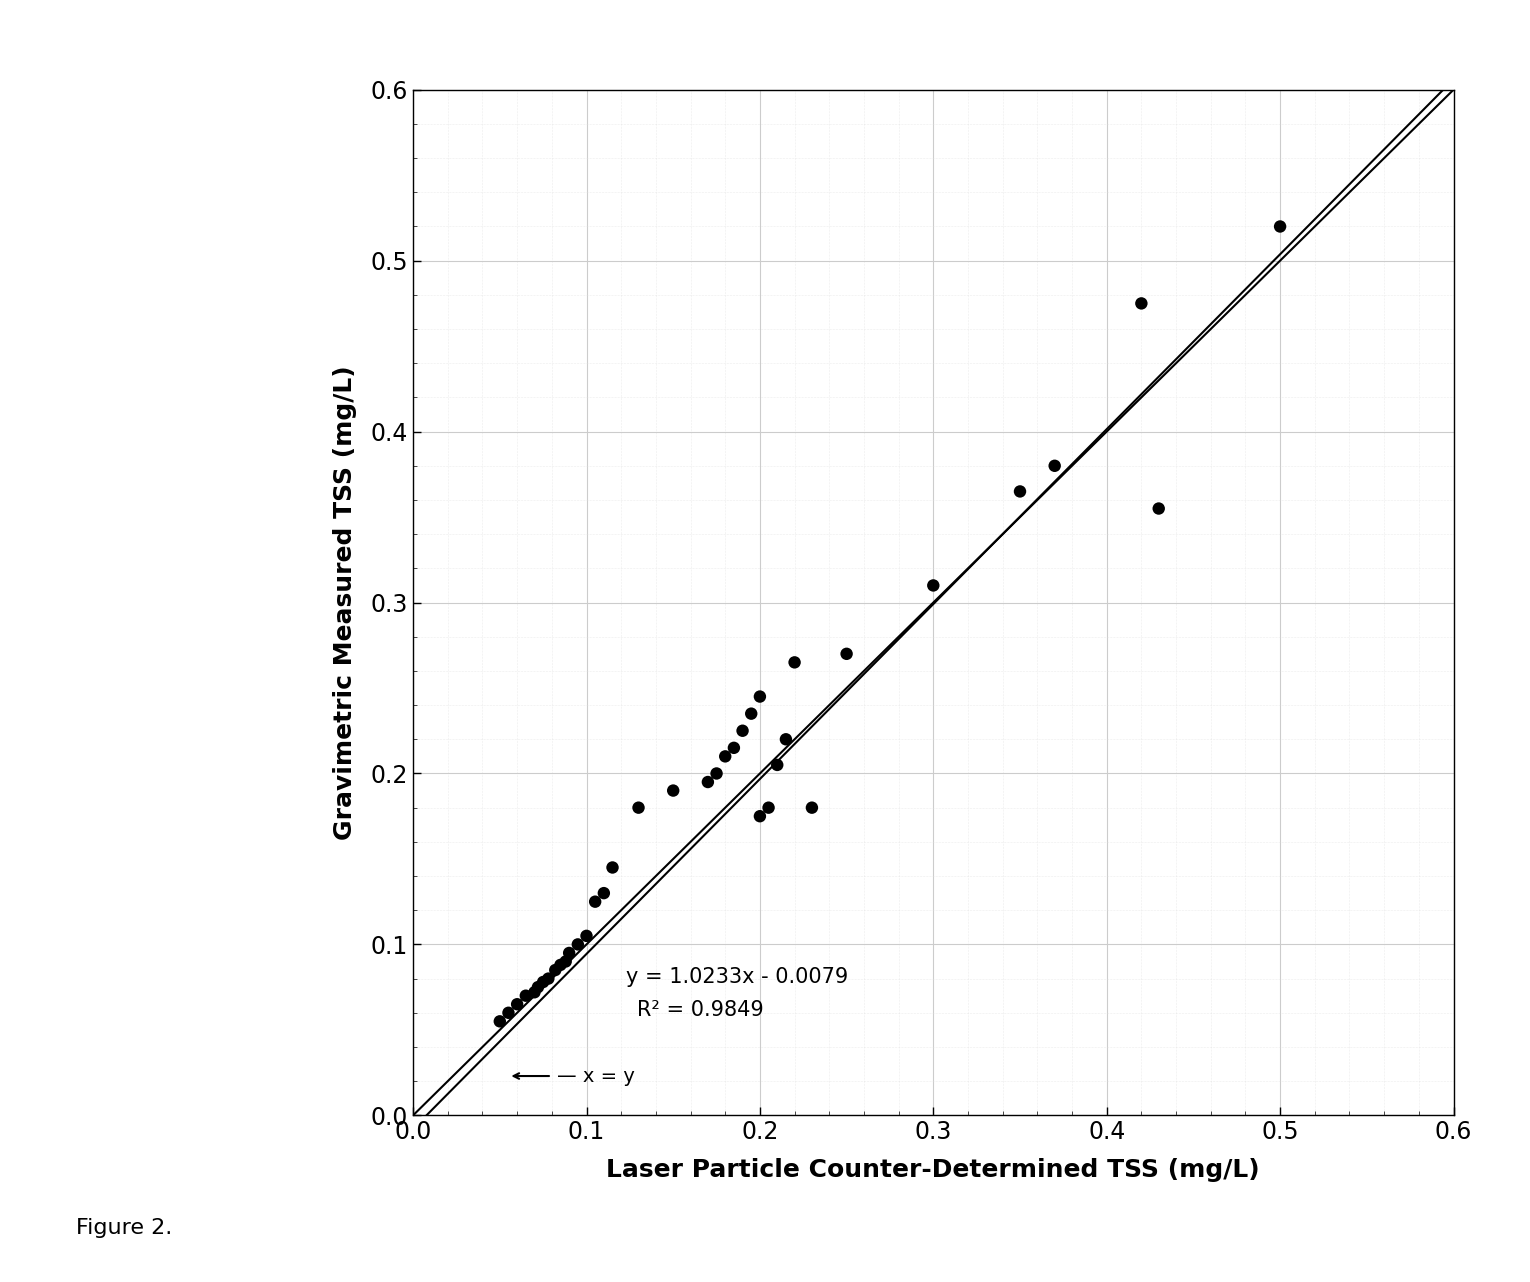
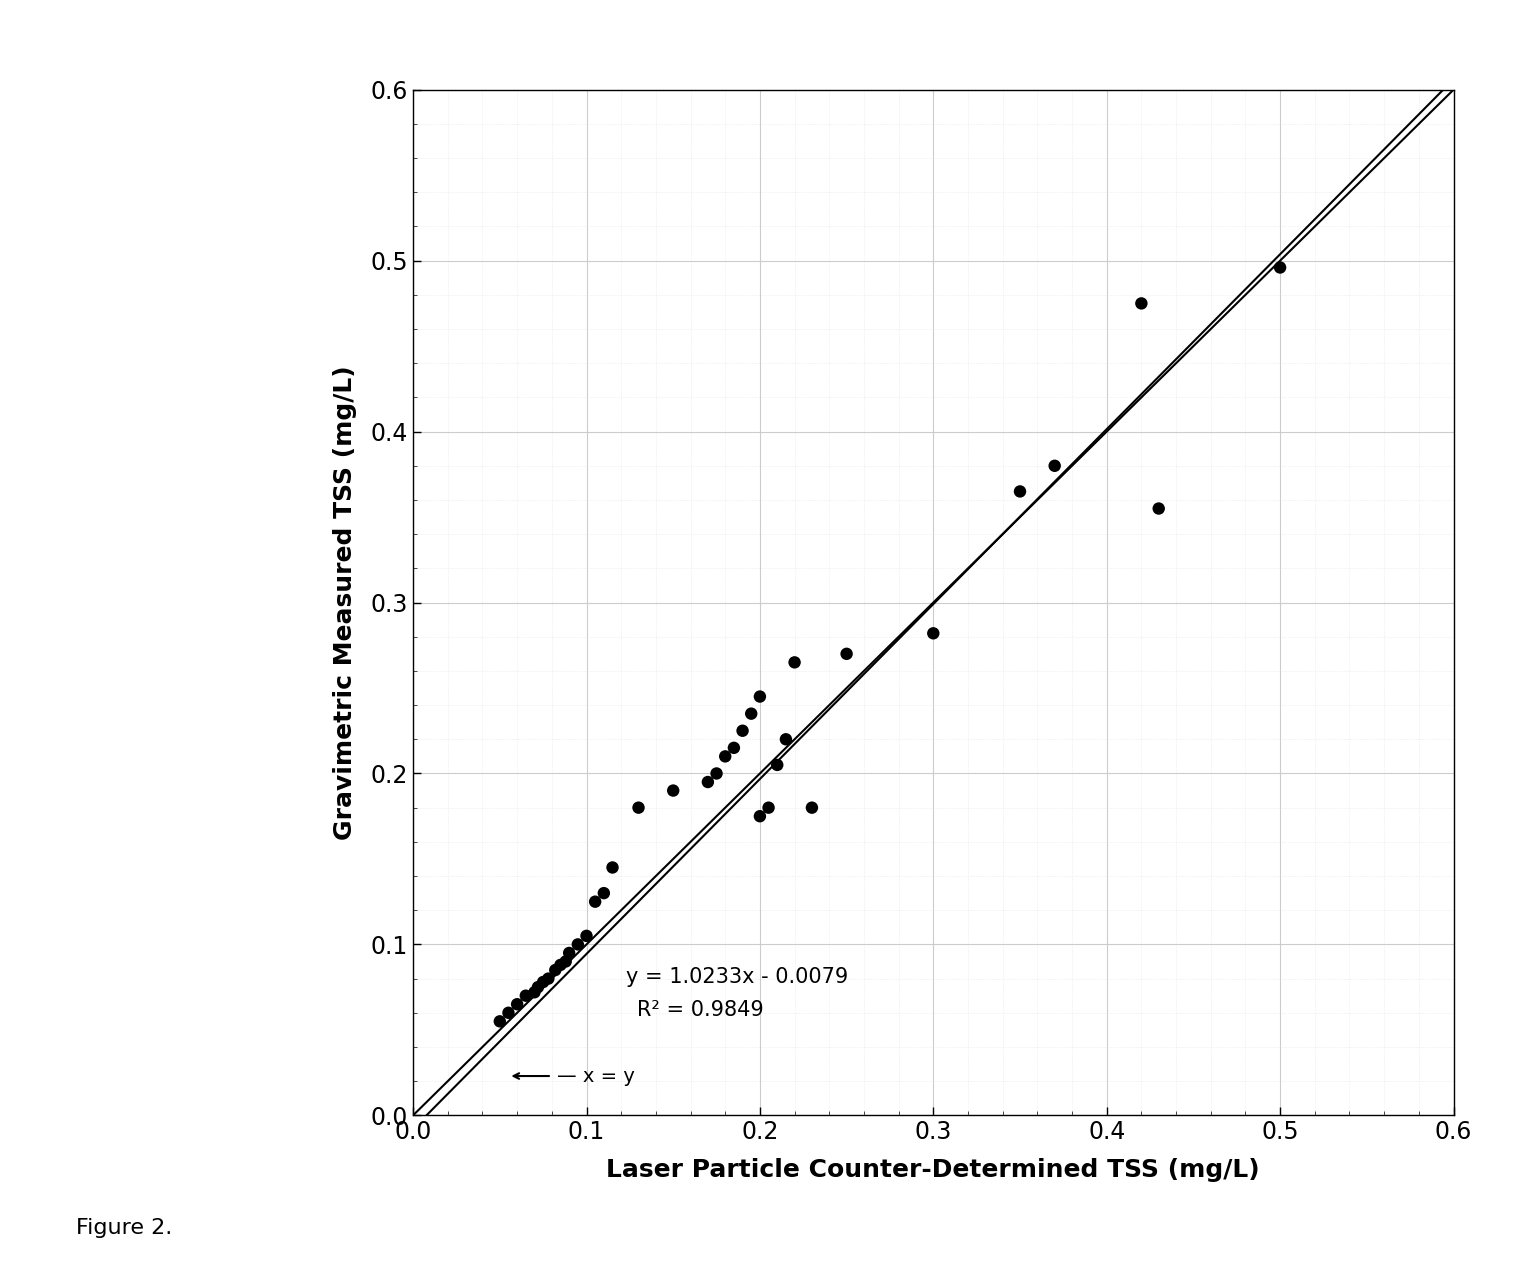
0.3: 0.310 -> 0.282
0.5: 0.520 -> 0.496
